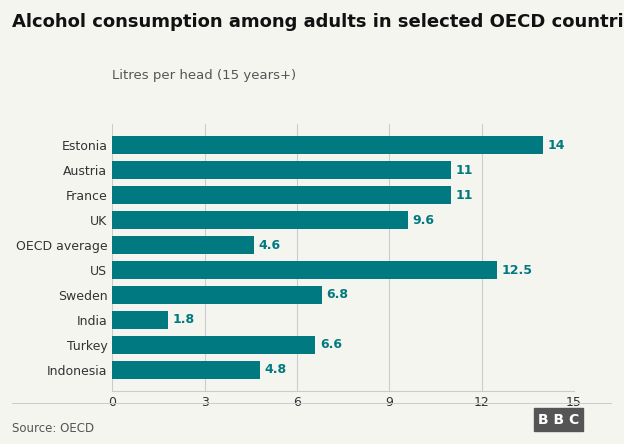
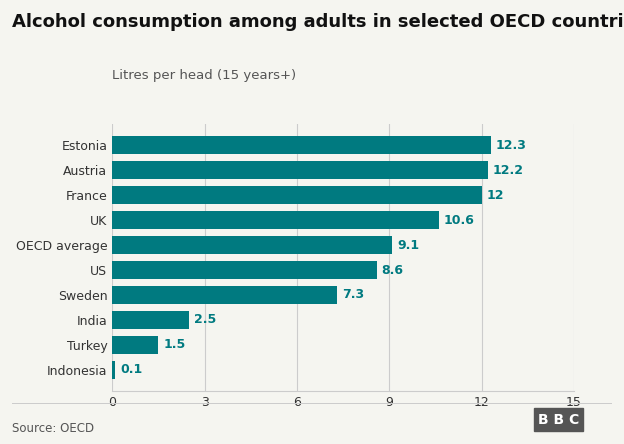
Estonia: 14 -> 12.3
Austria: 11 -> 12.2
France: 11 -> 12
UK: 9.6 -> 10.6
OECD average: 4.6 -> 9.1
US: 12.5 -> 8.6
Sweden: 6.8 -> 7.3
India: 1.8 -> 2.5
Turkey: 6.6 -> 1.5
Indonesia: 4.8 -> 0.1
